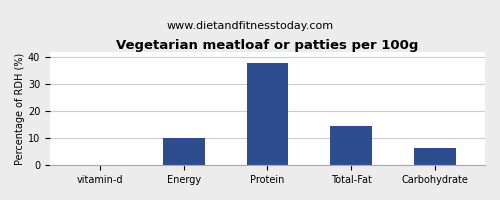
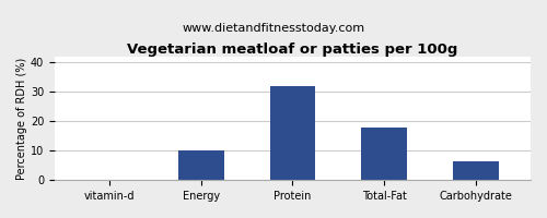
Protein: 38.0 -> 32.0
Total-Fat: 14.5 -> 18.0
